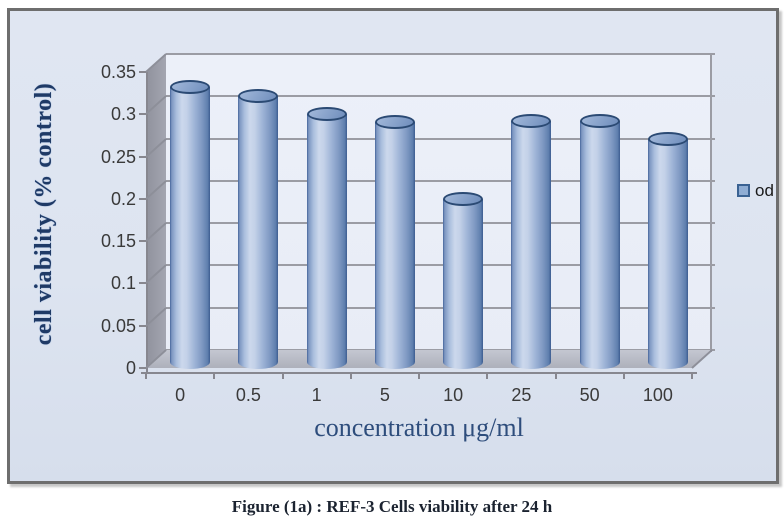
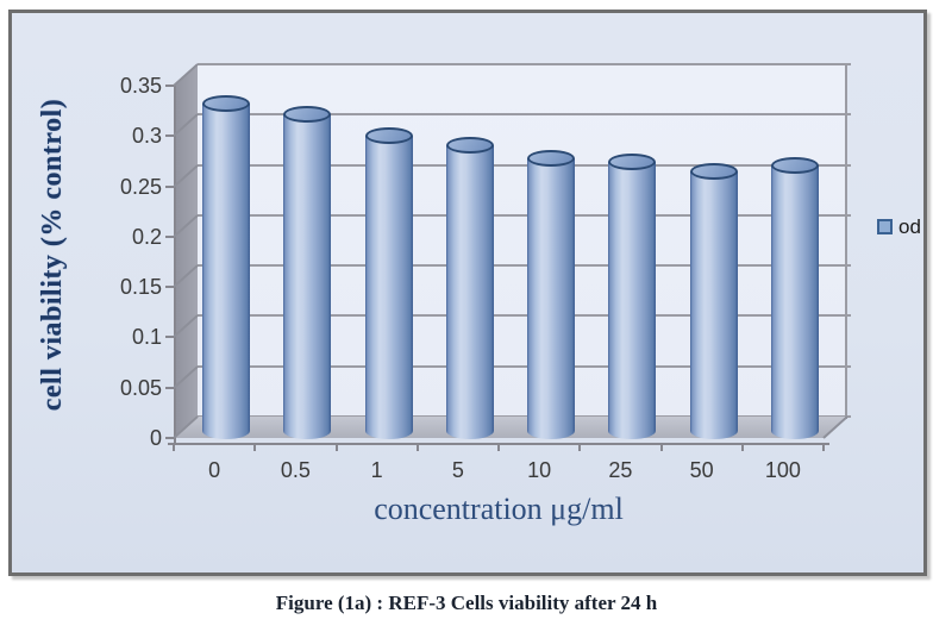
10: 0.19 -> 0.27
25: 0.28 -> 0.26
50: 0.28 -> 0.25
